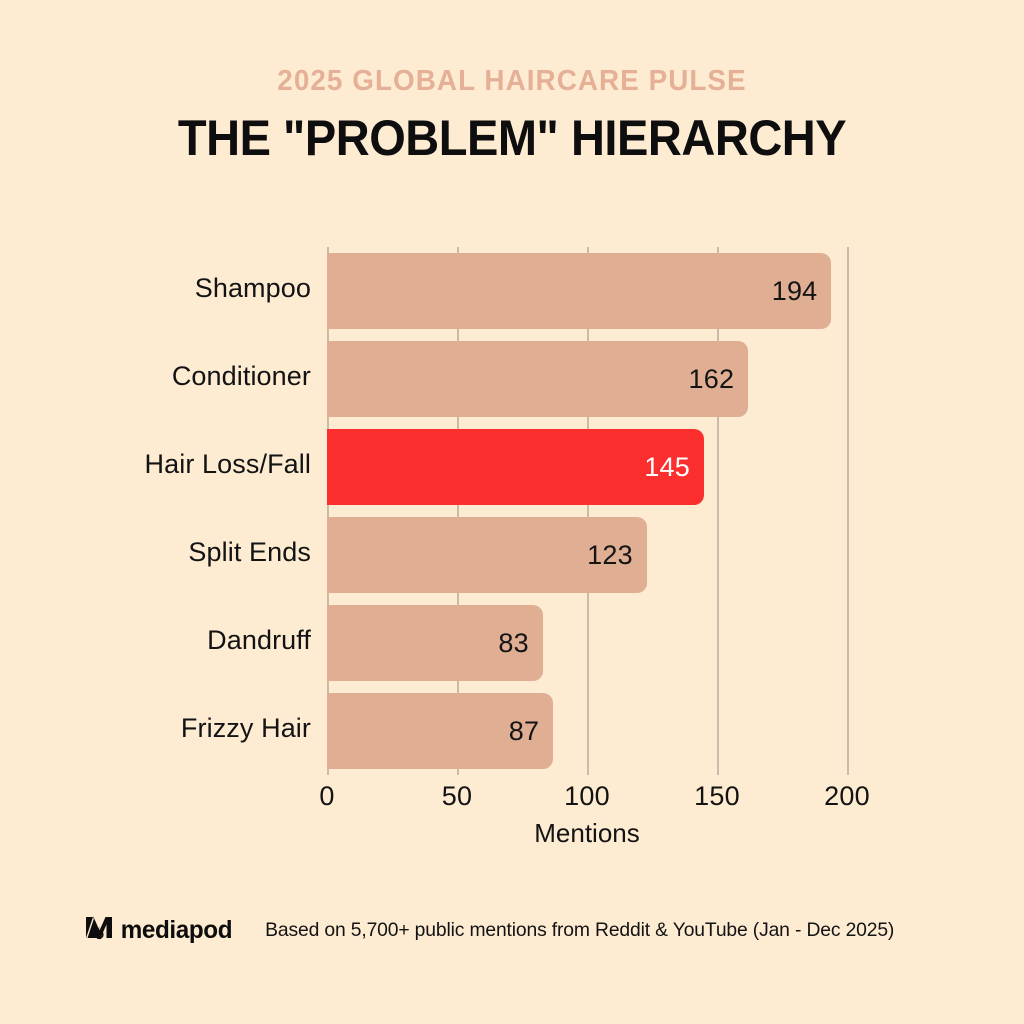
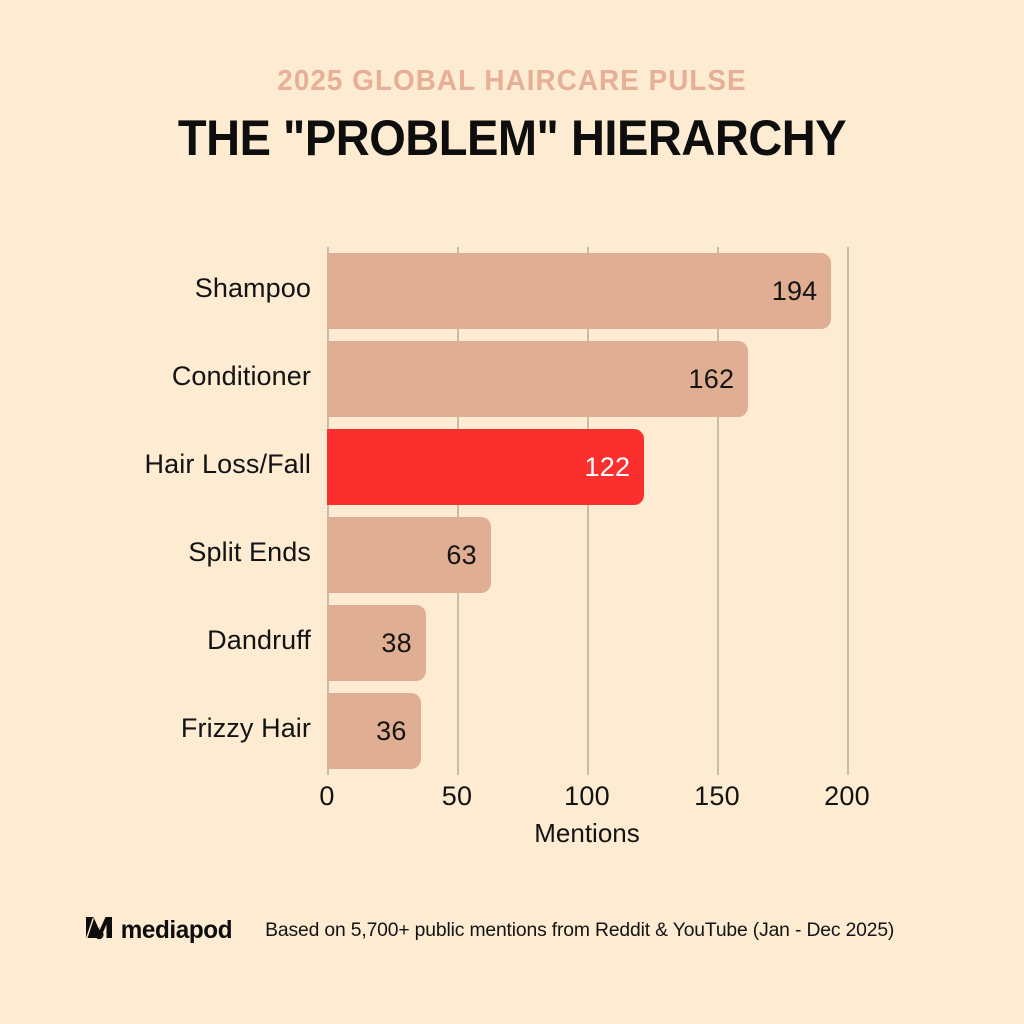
Hair Loss/Fall: 145 -> 122
Split Ends: 123 -> 63
Dandruff: 83 -> 38
Frizzy Hair: 87 -> 36
